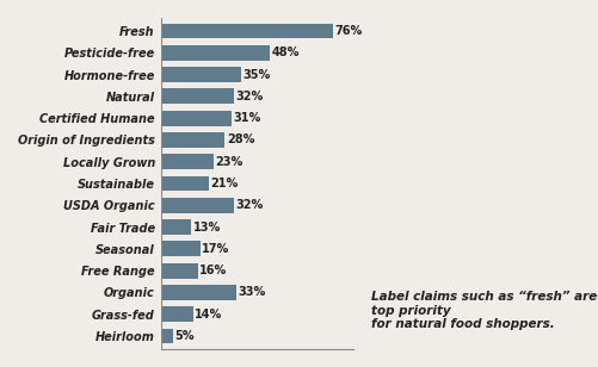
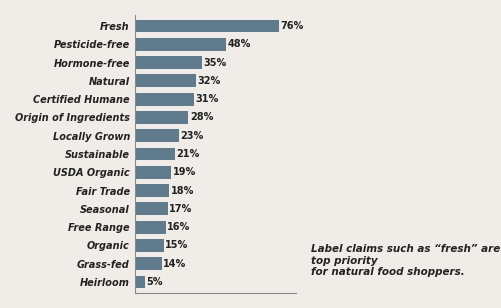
USDA Organic: 32% -> 19%
Fair Trade: 13% -> 18%
Organic: 33% -> 15%
